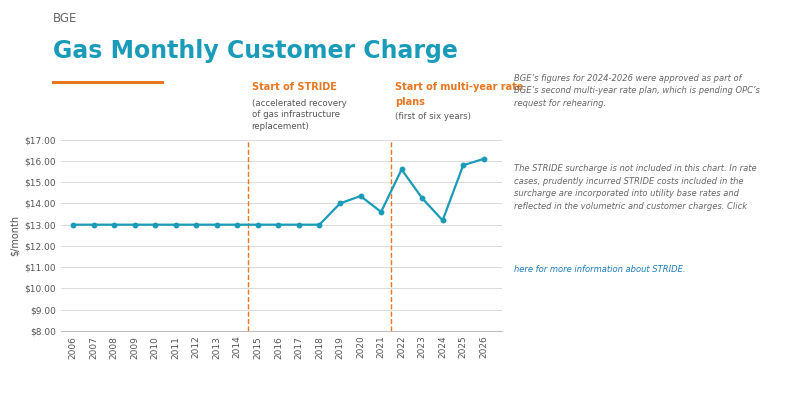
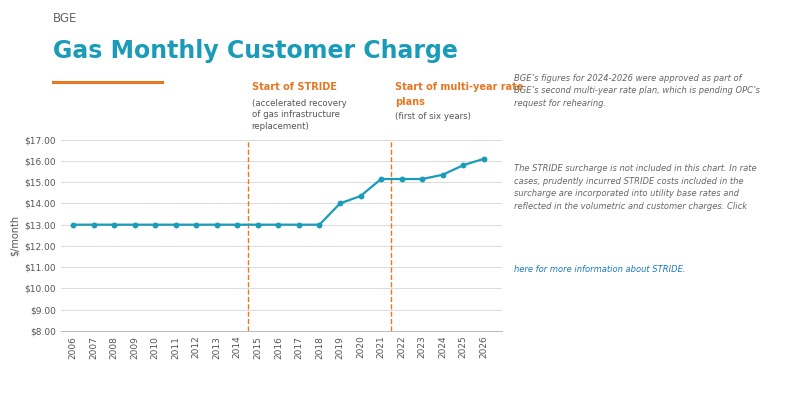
2021: $13.60 -> $15.15
2022: $15.60 -> $15.15
2023: $14.25 -> $15.15
2024: $13.20 -> $15.35
